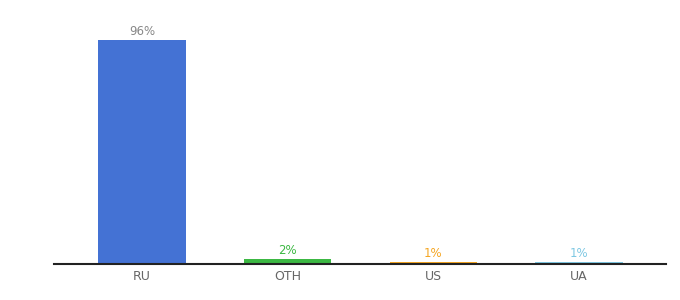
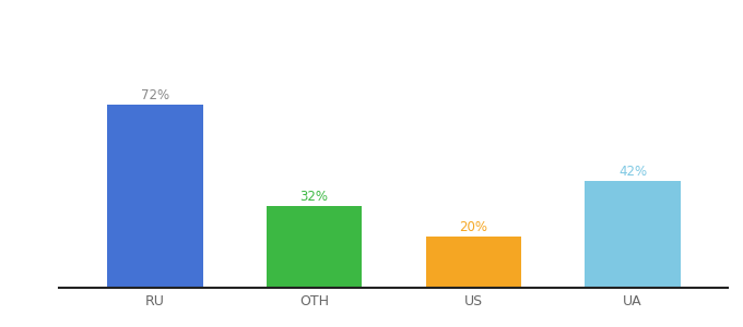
RU: 96% -> 72%
OTH: 2% -> 32%
US: 1% -> 20%
UA: 1% -> 42%
